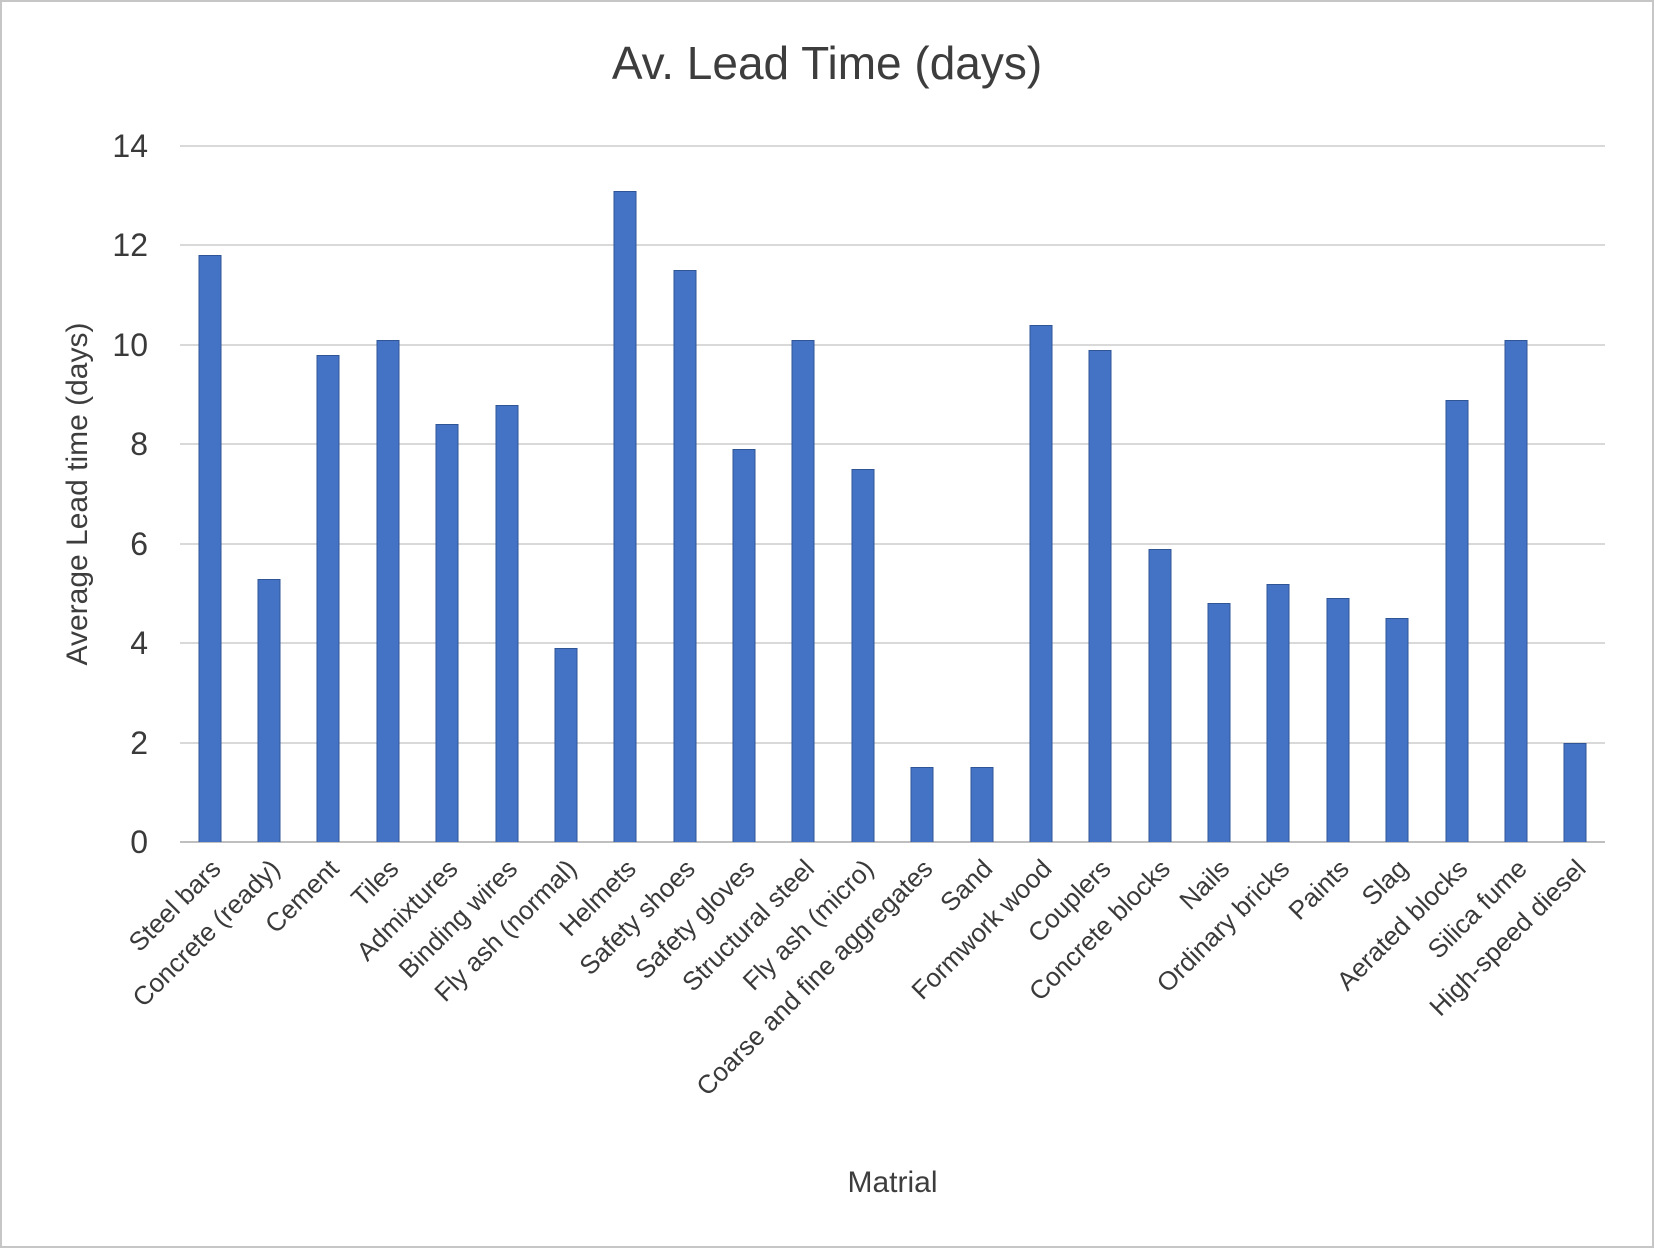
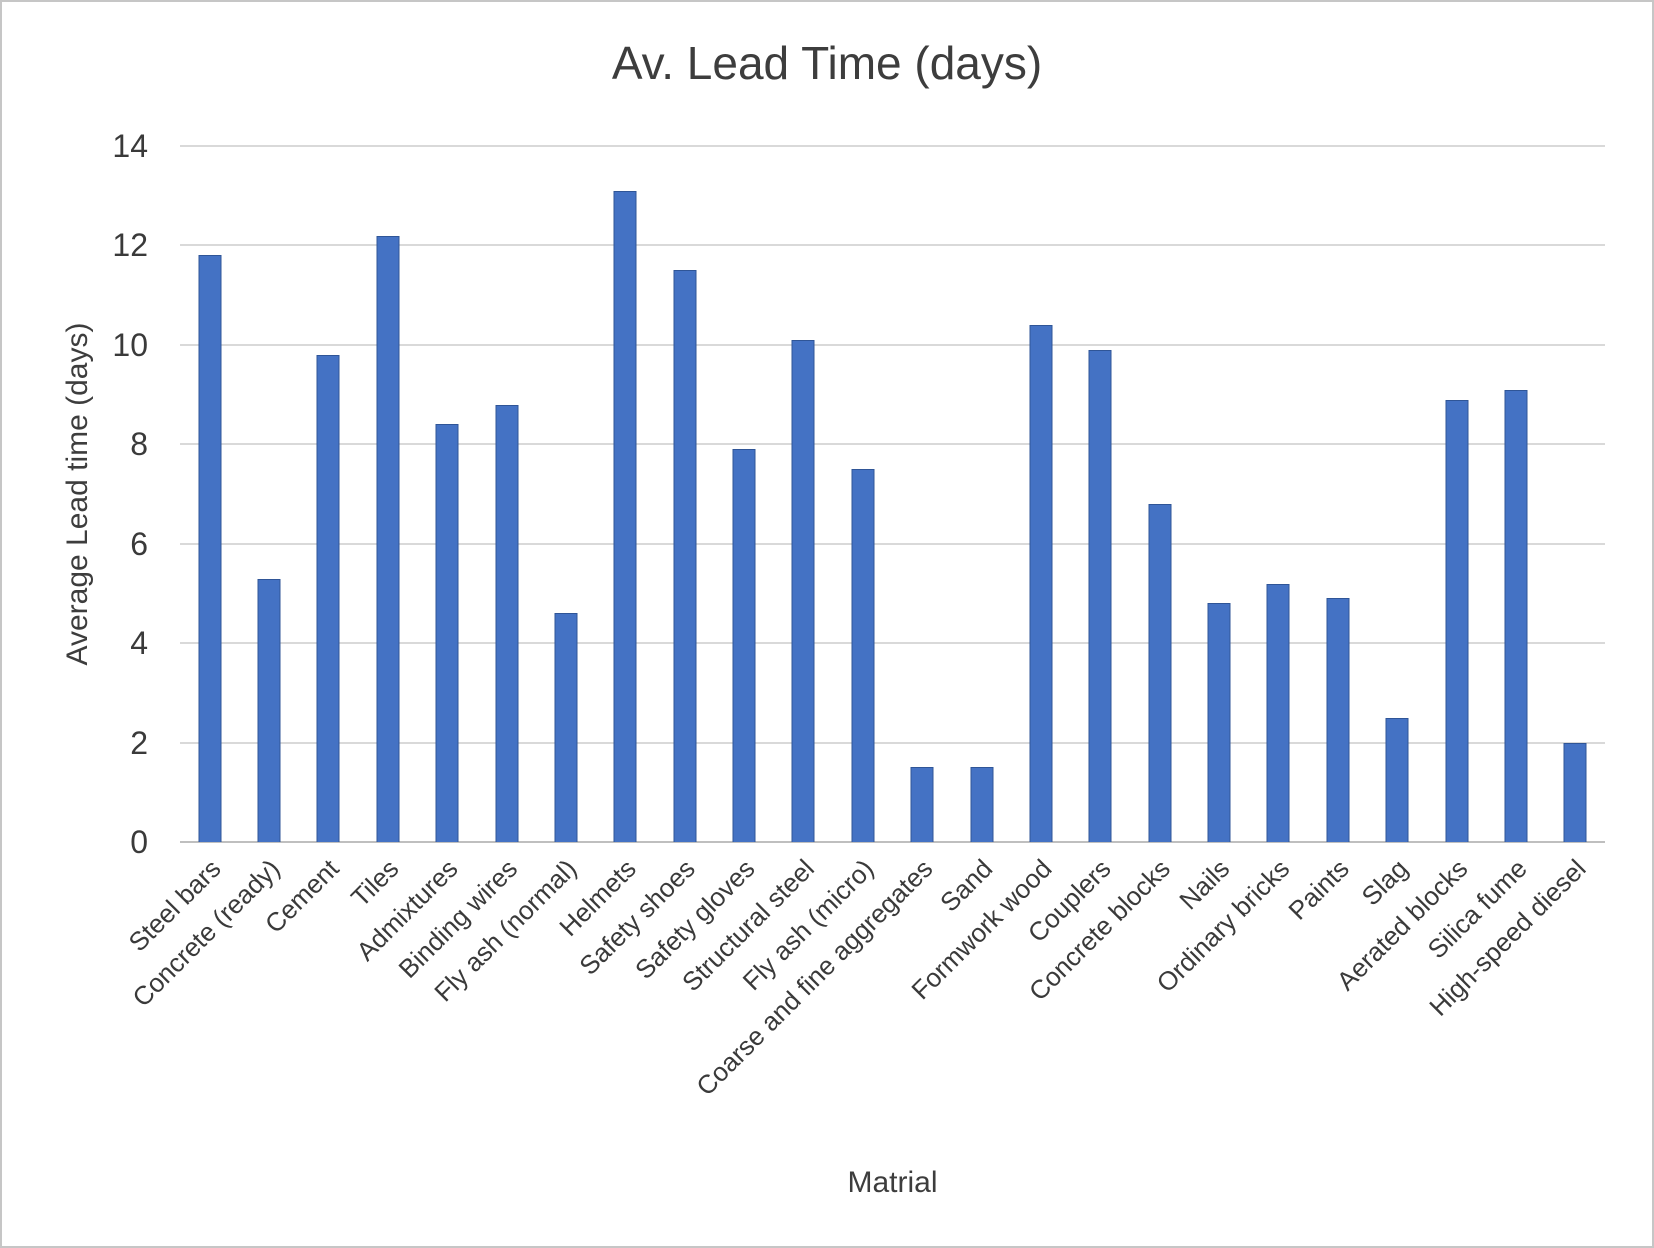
Tiles: 10.1 -> 12.2
Fly ash (normal): 3.9 -> 4.6
Concrete blocks: 5.9 -> 6.8
Slag: 4.5 -> 2.5
Silica fume: 10.1 -> 9.1
